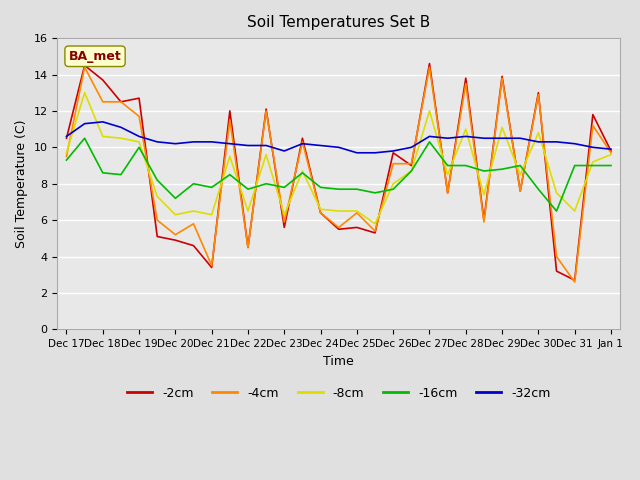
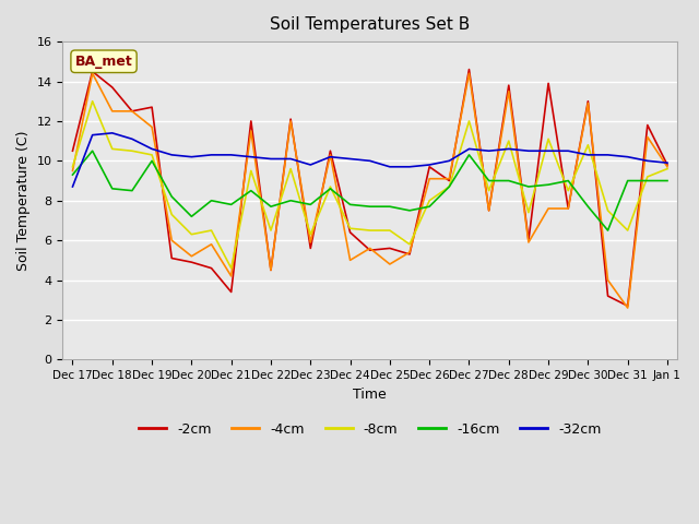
-32cm/Dec 17: 10.6 -> 8.7
-4cm/Dec 21: 3.5 -> 4.2
-8cm/Dec 21: 6.3 -> 4.6
-4cm/Dec 24: 6.4 -> 5.0
-4cm/Dec 25: 6.4 -> 4.8
-4cm/Dec 29: 13.8 -> 7.6
